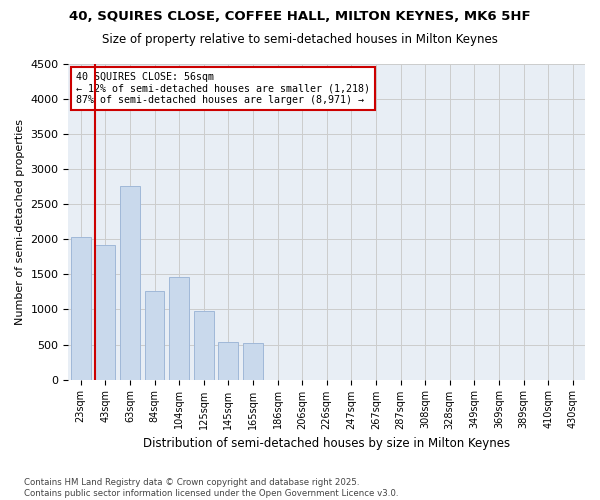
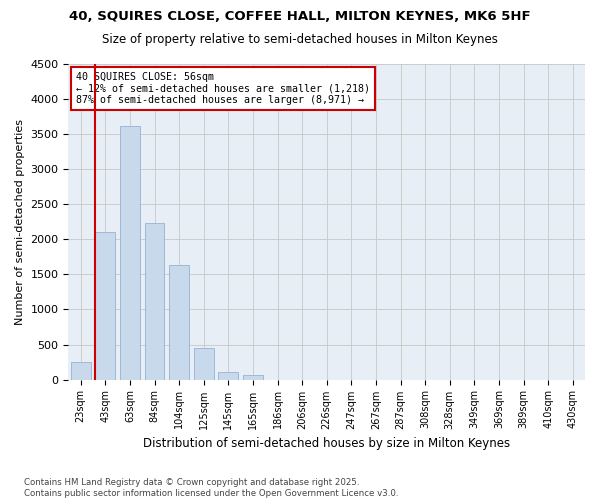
23sqm: 2040 -> 250
43sqm: 1920 -> 2100
63sqm: 2760 -> 3620
84sqm: 1260 -> 2230
104sqm: 1460 -> 1630
125sqm: 980 -> 450
145sqm: 540 -> 110
165sqm: 520 -> 60
